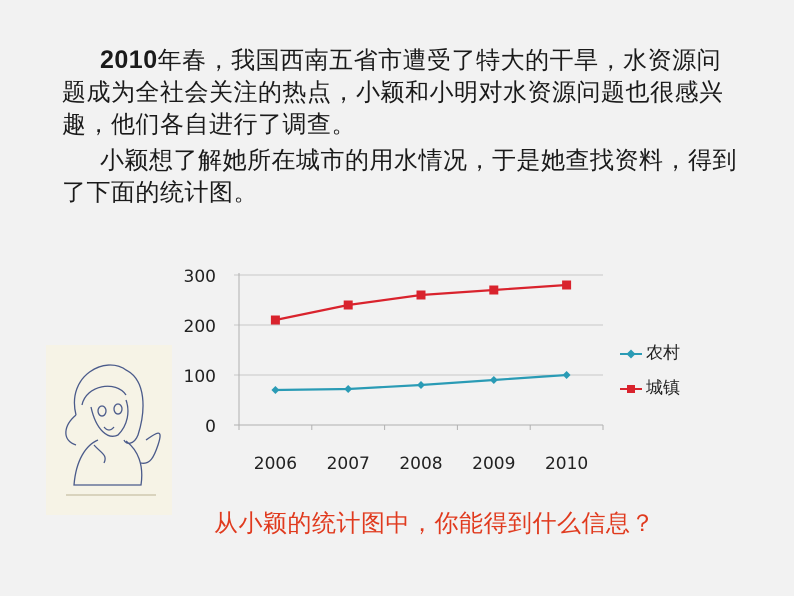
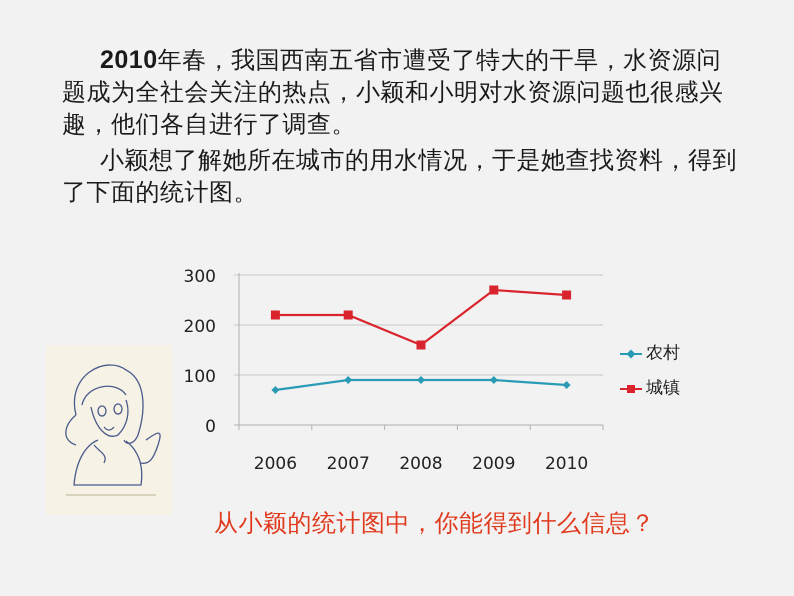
城镇/2006: 210 -> 220
农村/2007: 70 -> 90
城镇/2007: 240 -> 220
农村/2008: 80 -> 90
城镇/2008: 260 -> 160
农村/2010: 100 -> 80
城镇/2010: 280 -> 260
